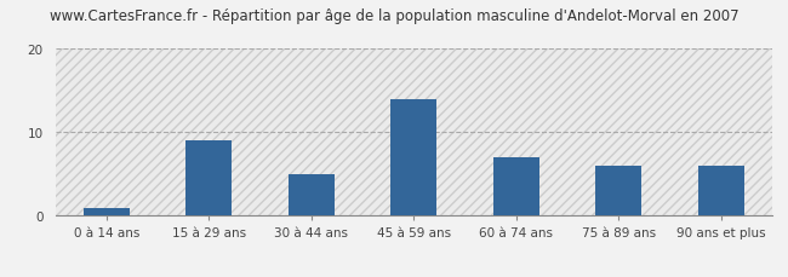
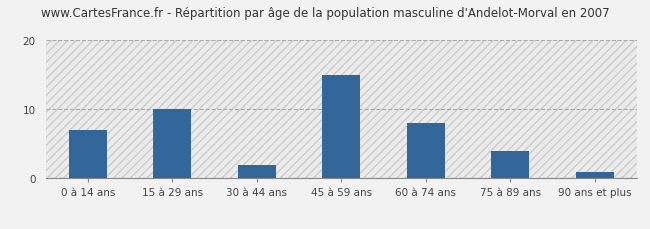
0 à 14 ans: 1 -> 7
15 à 29 ans: 9 -> 10
30 à 44 ans: 5 -> 2
45 à 59 ans: 14 -> 15
60 à 74 ans: 7 -> 8
75 à 89 ans: 6 -> 4
90 ans et plus: 6 -> 1
